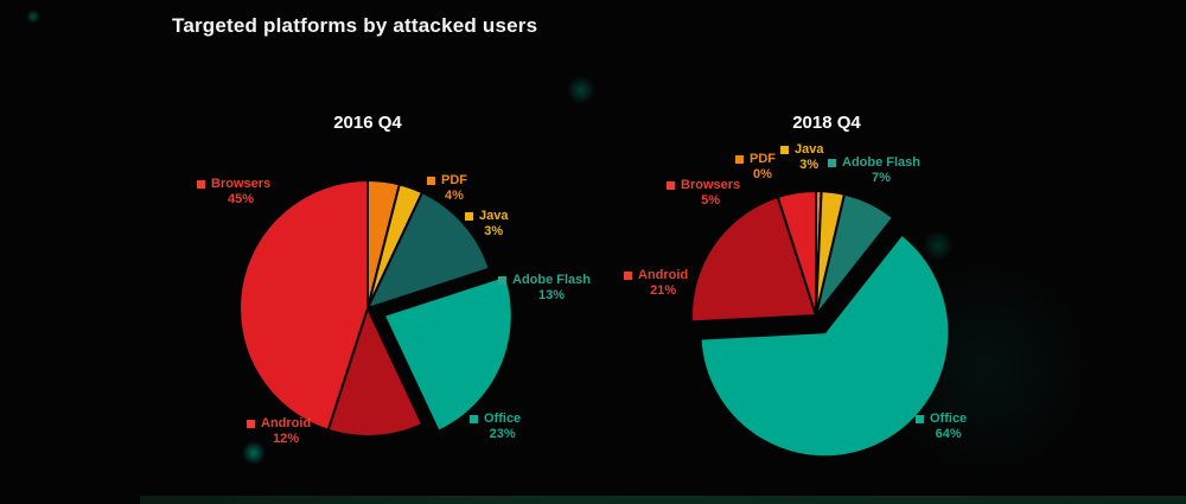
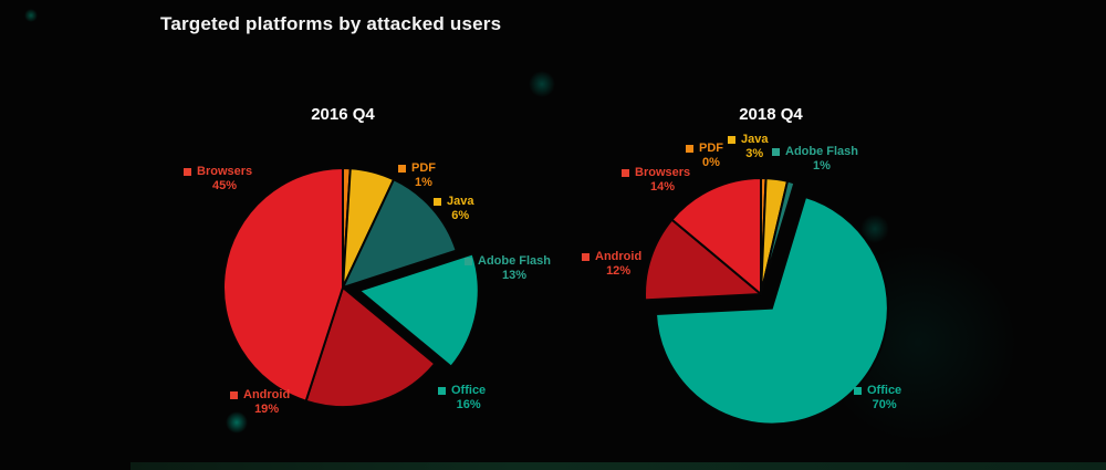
2016 Q4/PDF: 4 -> 1
2016 Q4/Java: 3 -> 6
2016 Q4/Office: 23 -> 16
2016 Q4/Android: 12 -> 19
2018 Q4/Adobe Flash: 7 -> 1
2018 Q4/Office: 64 -> 70
2018 Q4/Android: 21 -> 12
2018 Q4/Browsers: 5 -> 14
